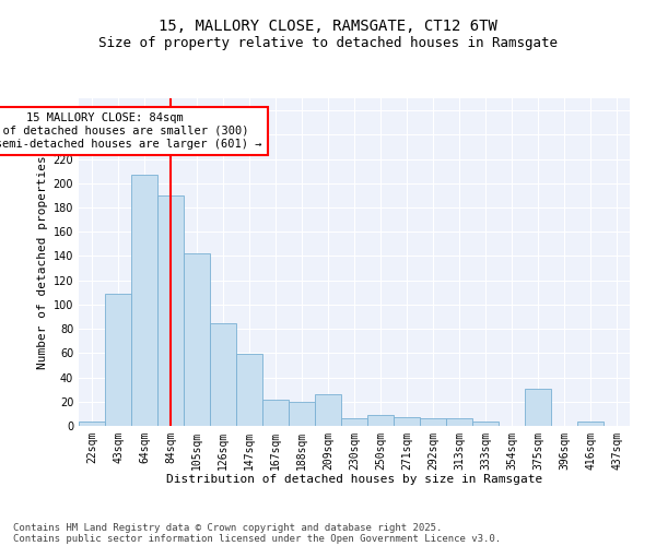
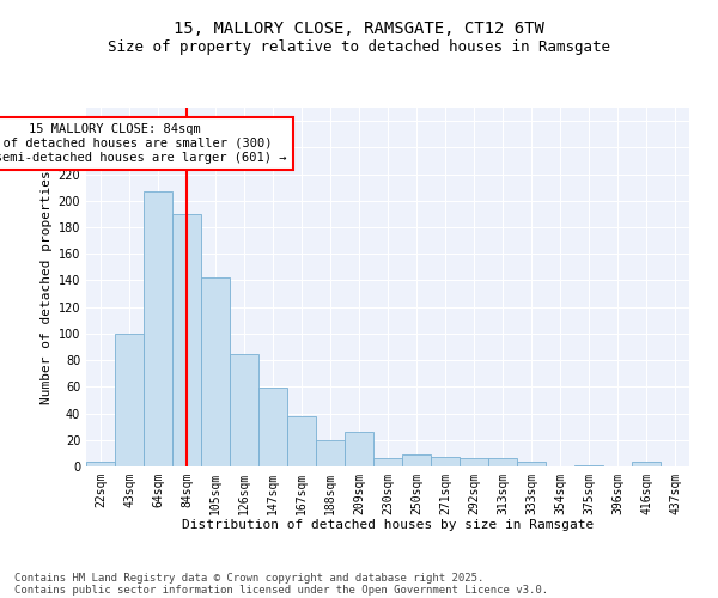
43sqm: 109 -> 100
167sqm: 22 -> 38
375sqm: 31 -> 1
